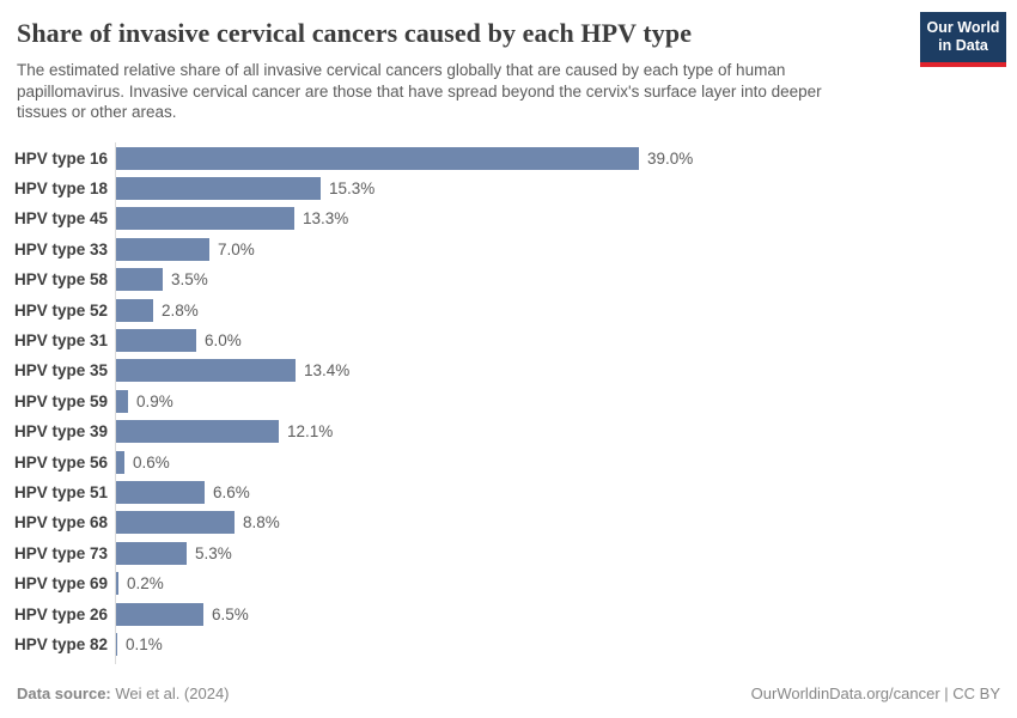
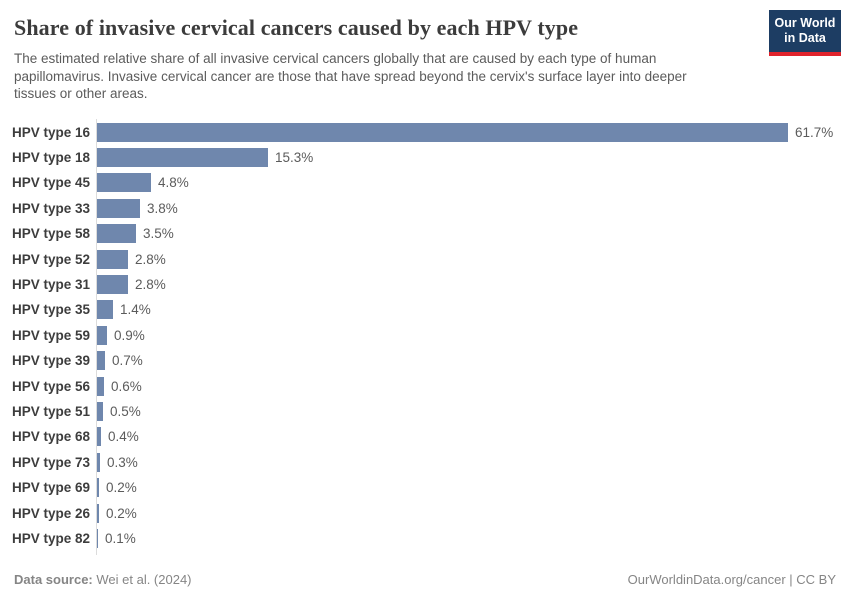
HPV type 16: 39.0% -> 61.7%
HPV type 45: 13.3% -> 4.8%
HPV type 33: 7.0% -> 3.8%
HPV type 31: 6.0% -> 2.8%
HPV type 35: 13.4% -> 1.4%
HPV type 39: 12.1% -> 0.7%
HPV type 51: 6.6% -> 0.5%
HPV type 68: 8.8% -> 0.4%
HPV type 73: 5.3% -> 0.3%
HPV type 26: 6.5% -> 0.2%
